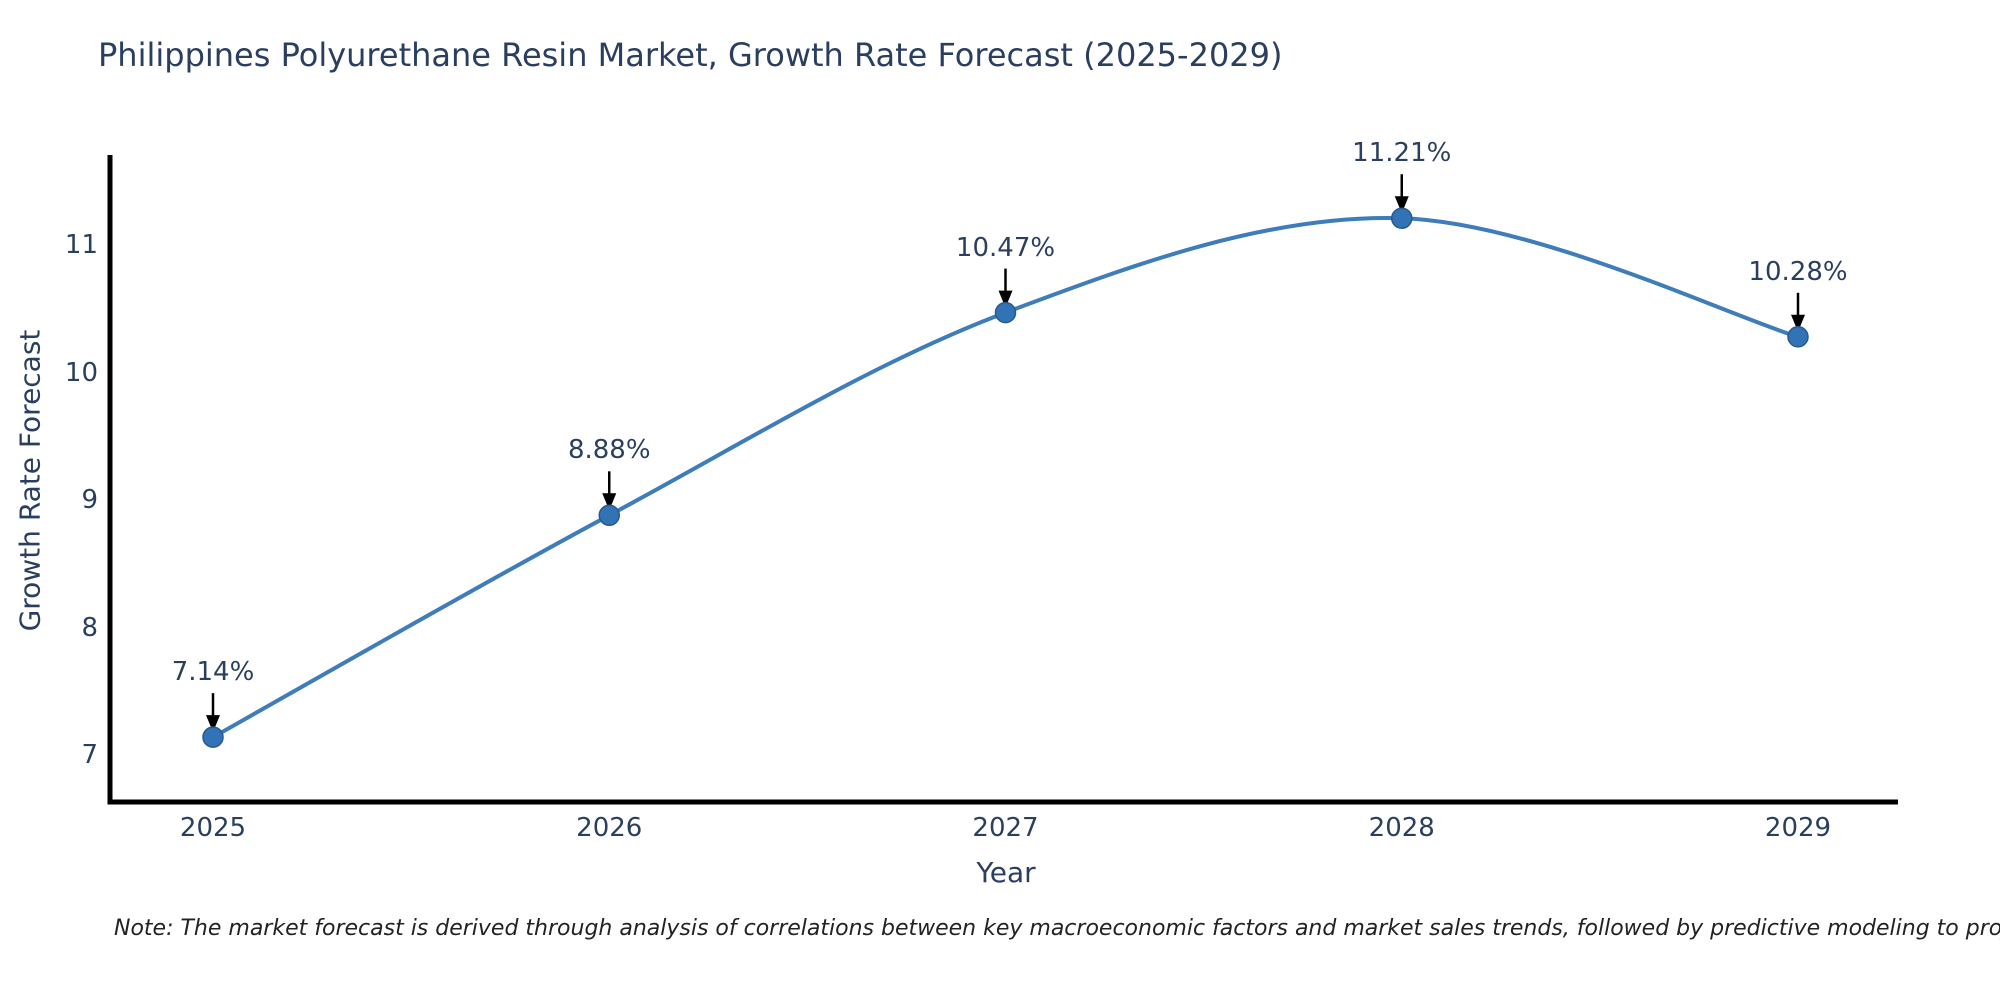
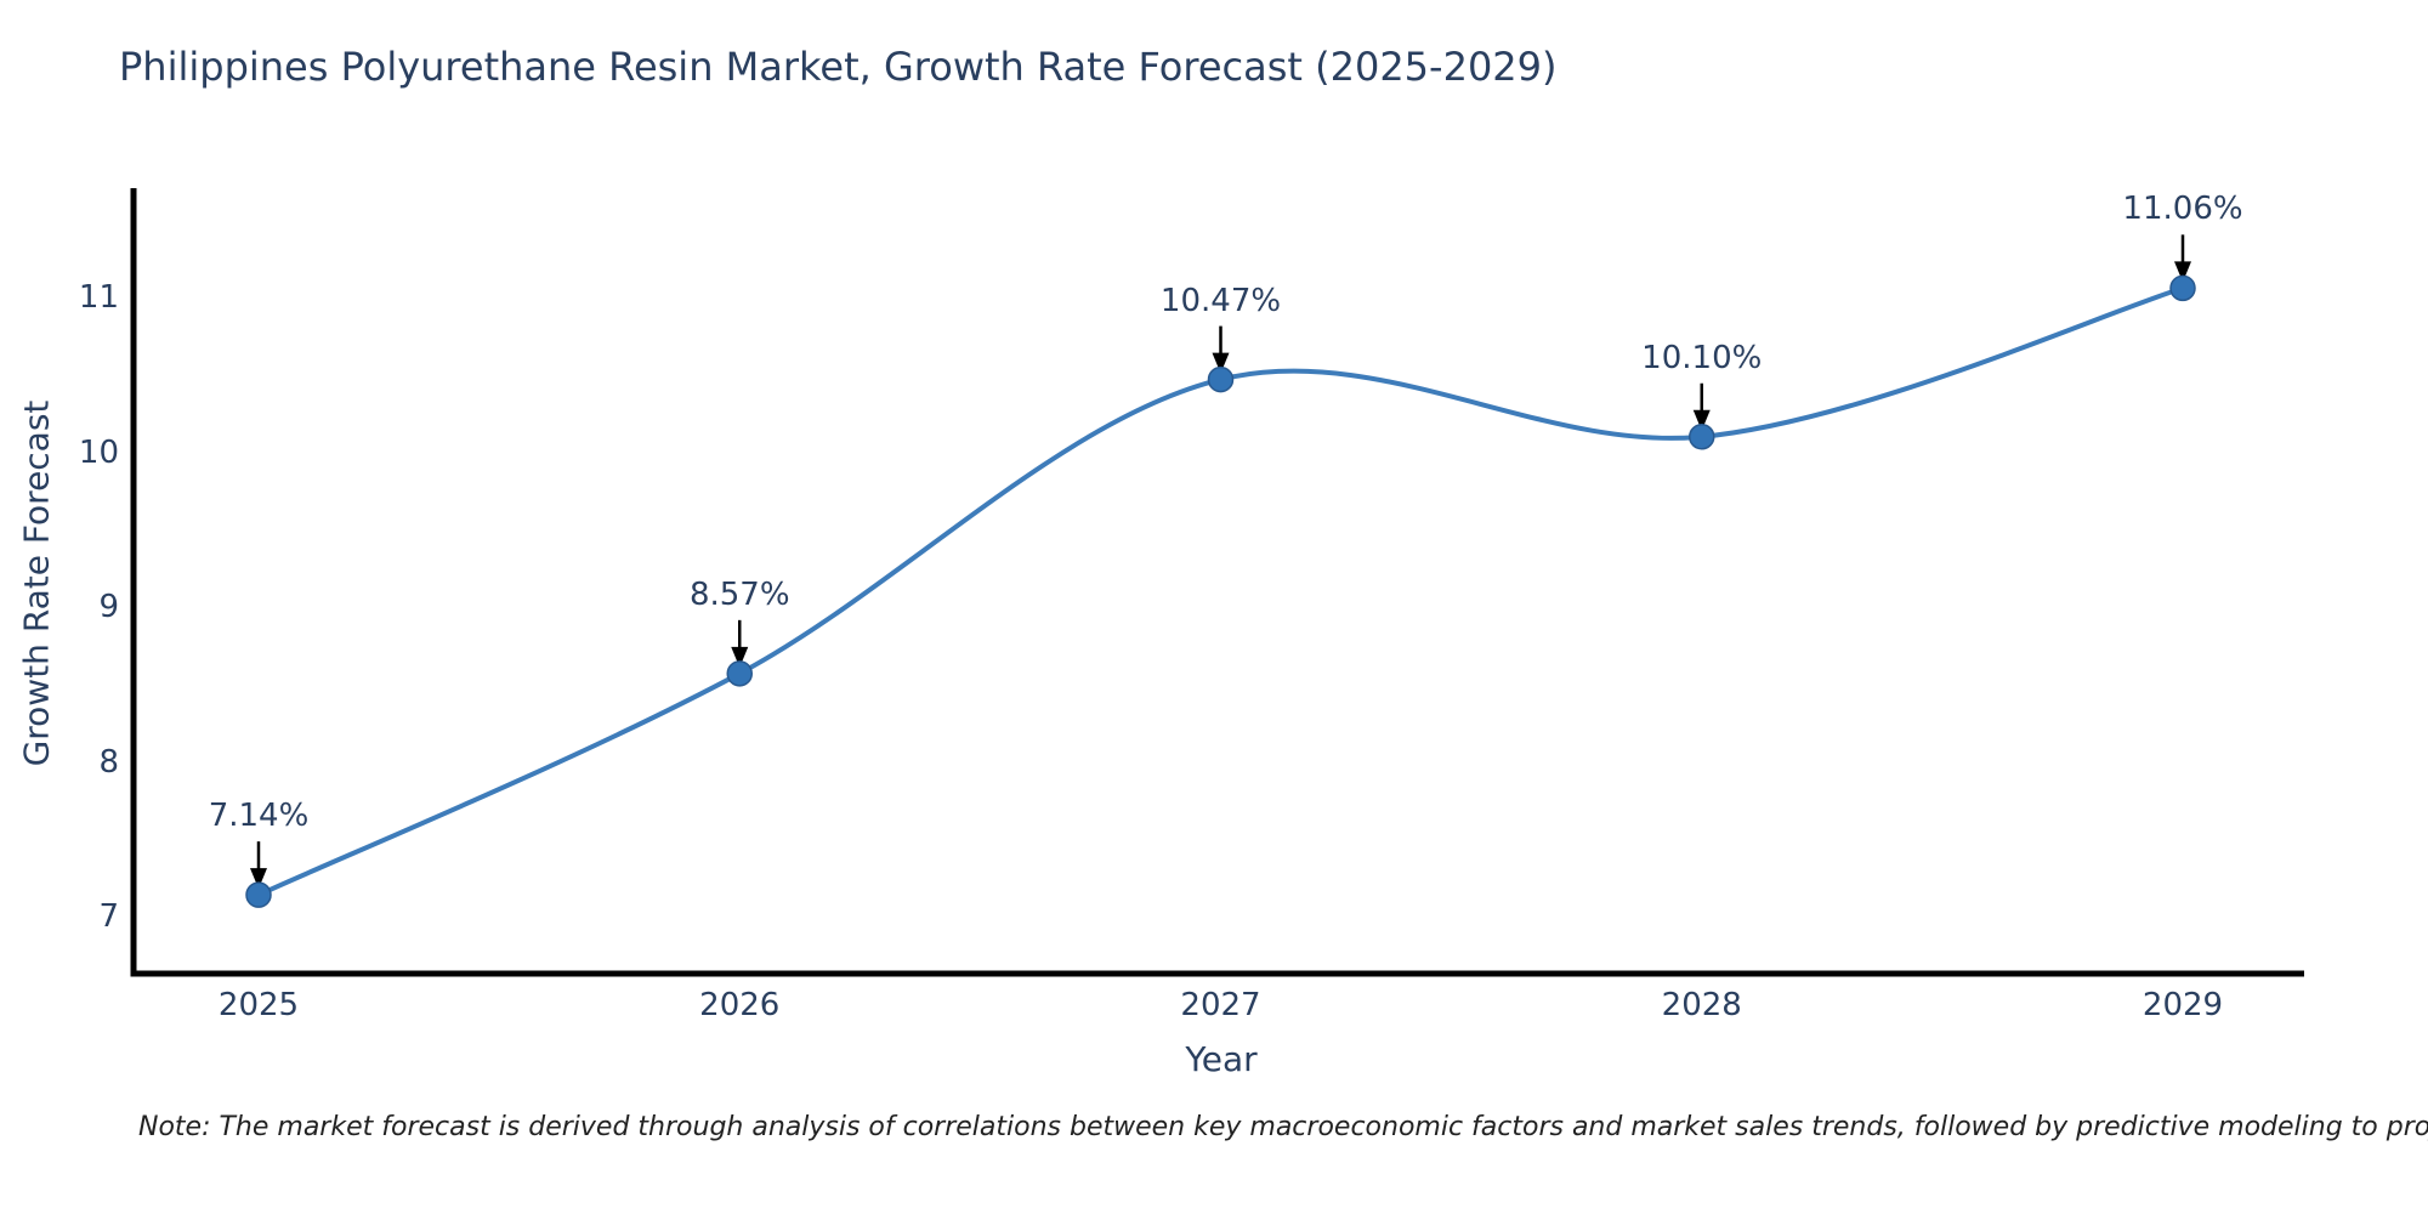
2026: 8.88% -> 8.57%
2028: 11.21% -> 10.10%
2029: 10.28% -> 11.06%
